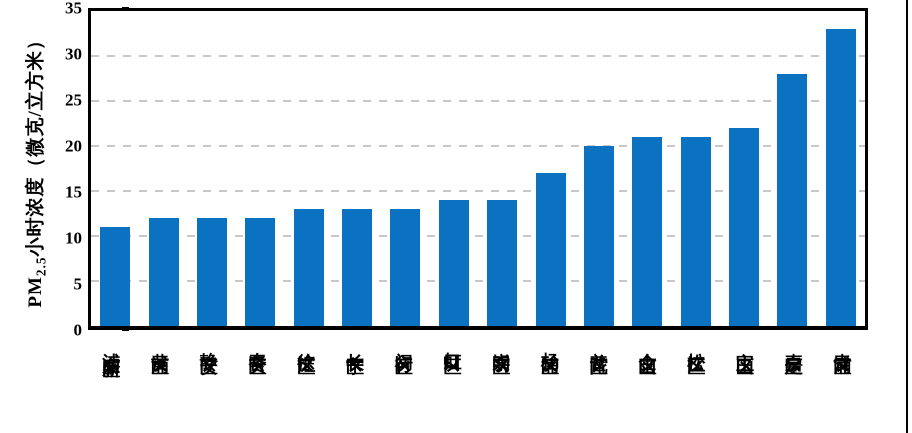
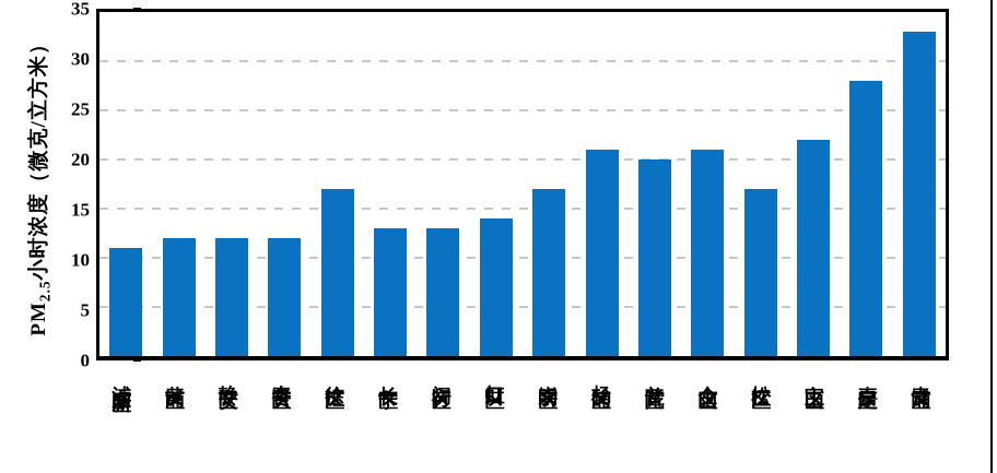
徐汇区: 13 -> 17
崇明区: 14 -> 17
杨浦区: 17 -> 21
松江区: 21 -> 17
